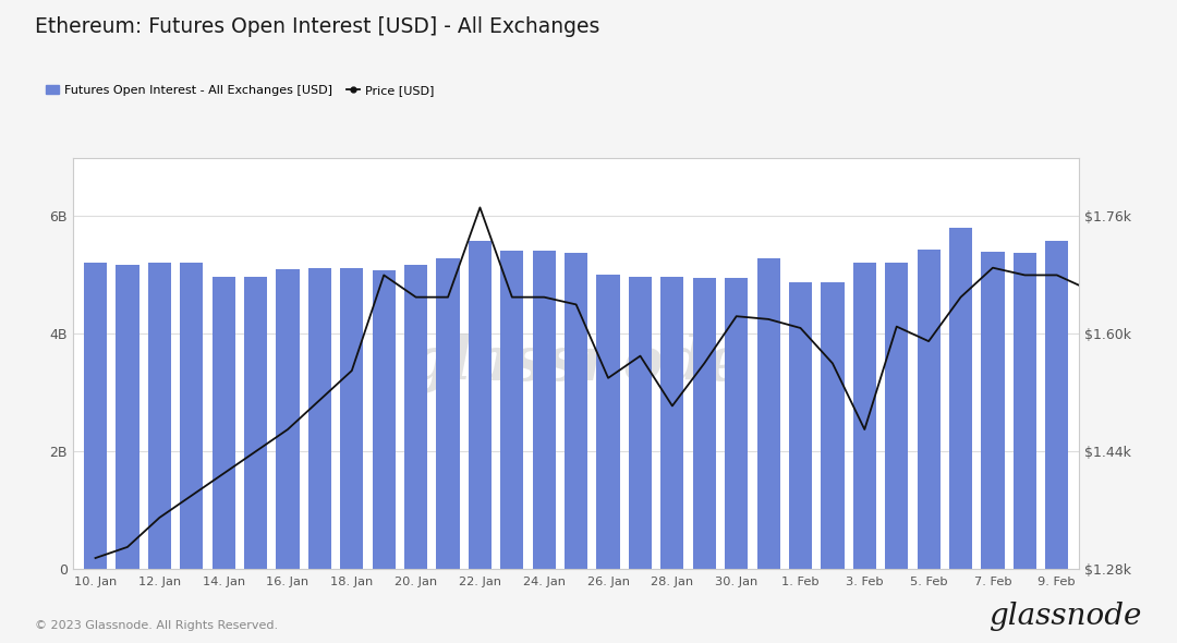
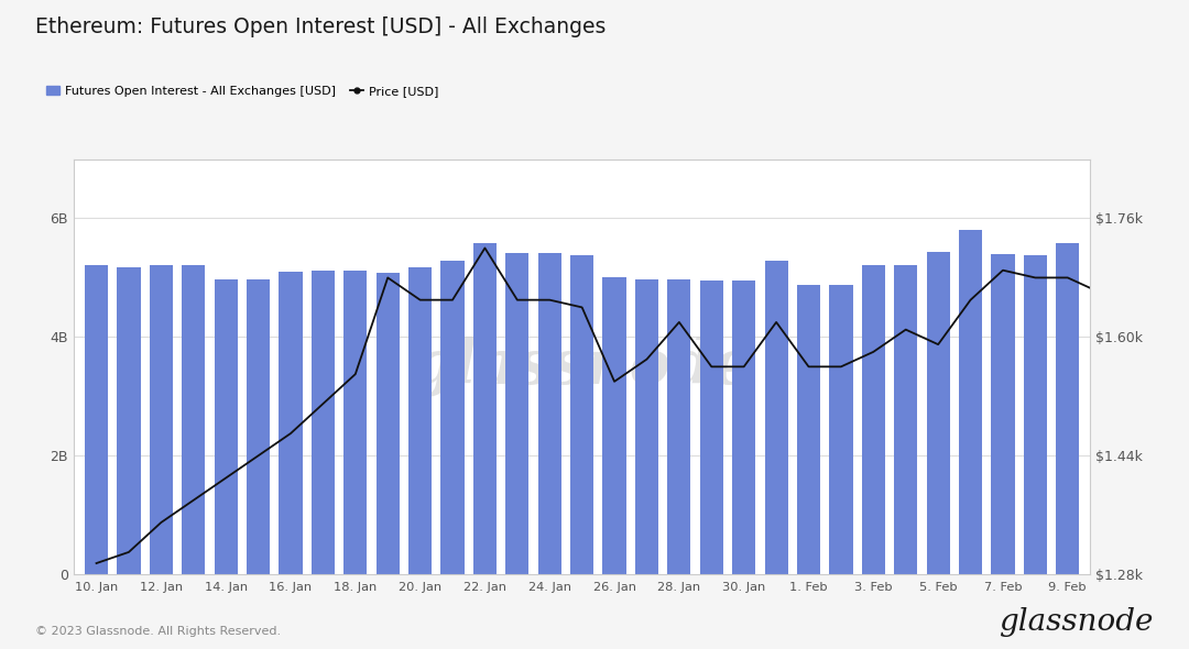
Price [USD]/22. Jan: $1.772k -> $1.720k
Price [USD]/28. Jan: $1.502k -> $1.620k
Price [USD]/30. Jan: $1.624k -> $1.560k
Price [USD]/1. Feb: $1.608k -> $1.560k
Price [USD]/3. Feb: $1.470k -> $1.580k
